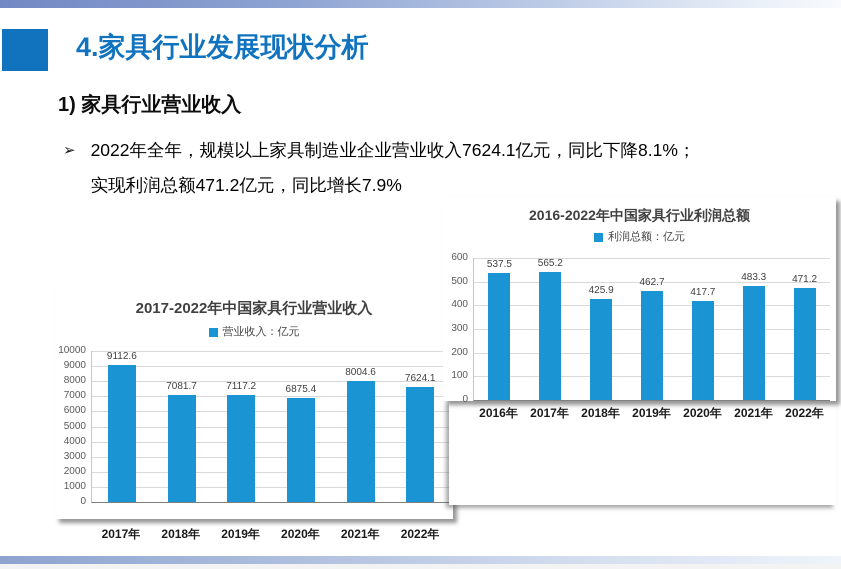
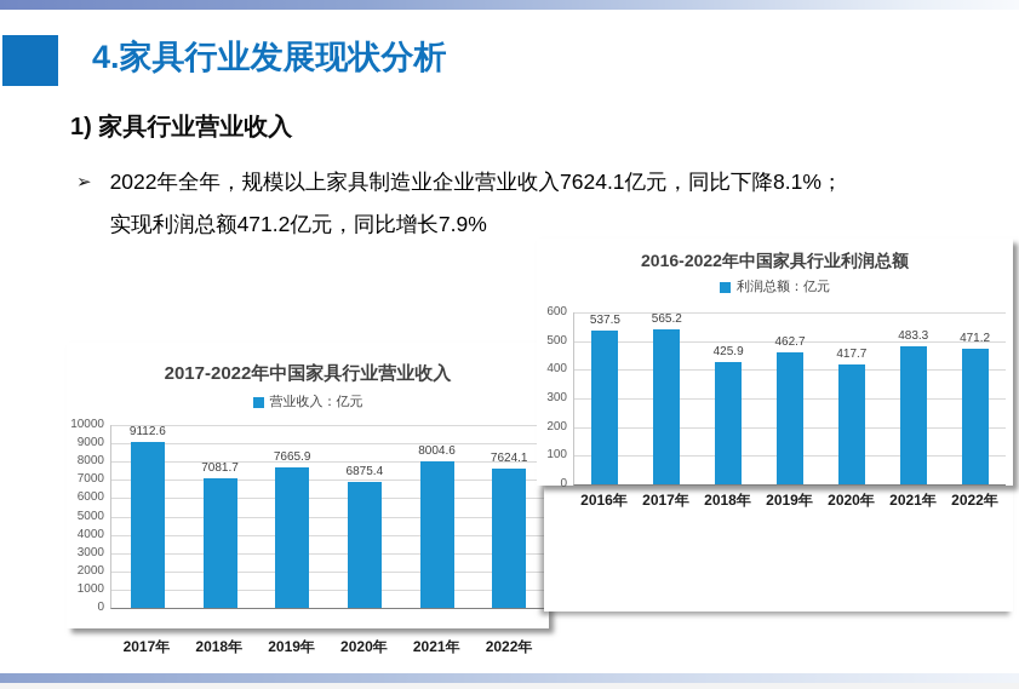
2017-2022年中国家具行业营业收入/2019年: 7117.2 -> 7665.9
